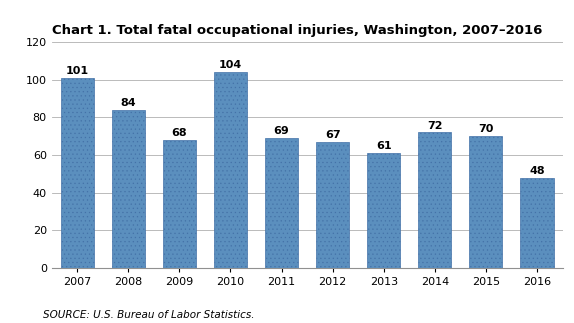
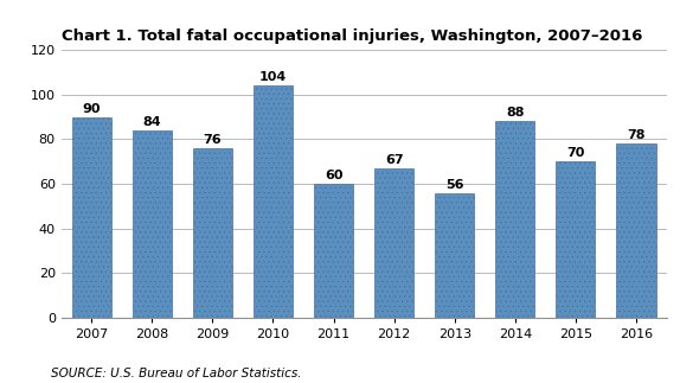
2007: 101 -> 90
2009: 68 -> 76
2011: 69 -> 60
2013: 61 -> 56
2014: 72 -> 88
2016: 48 -> 78
